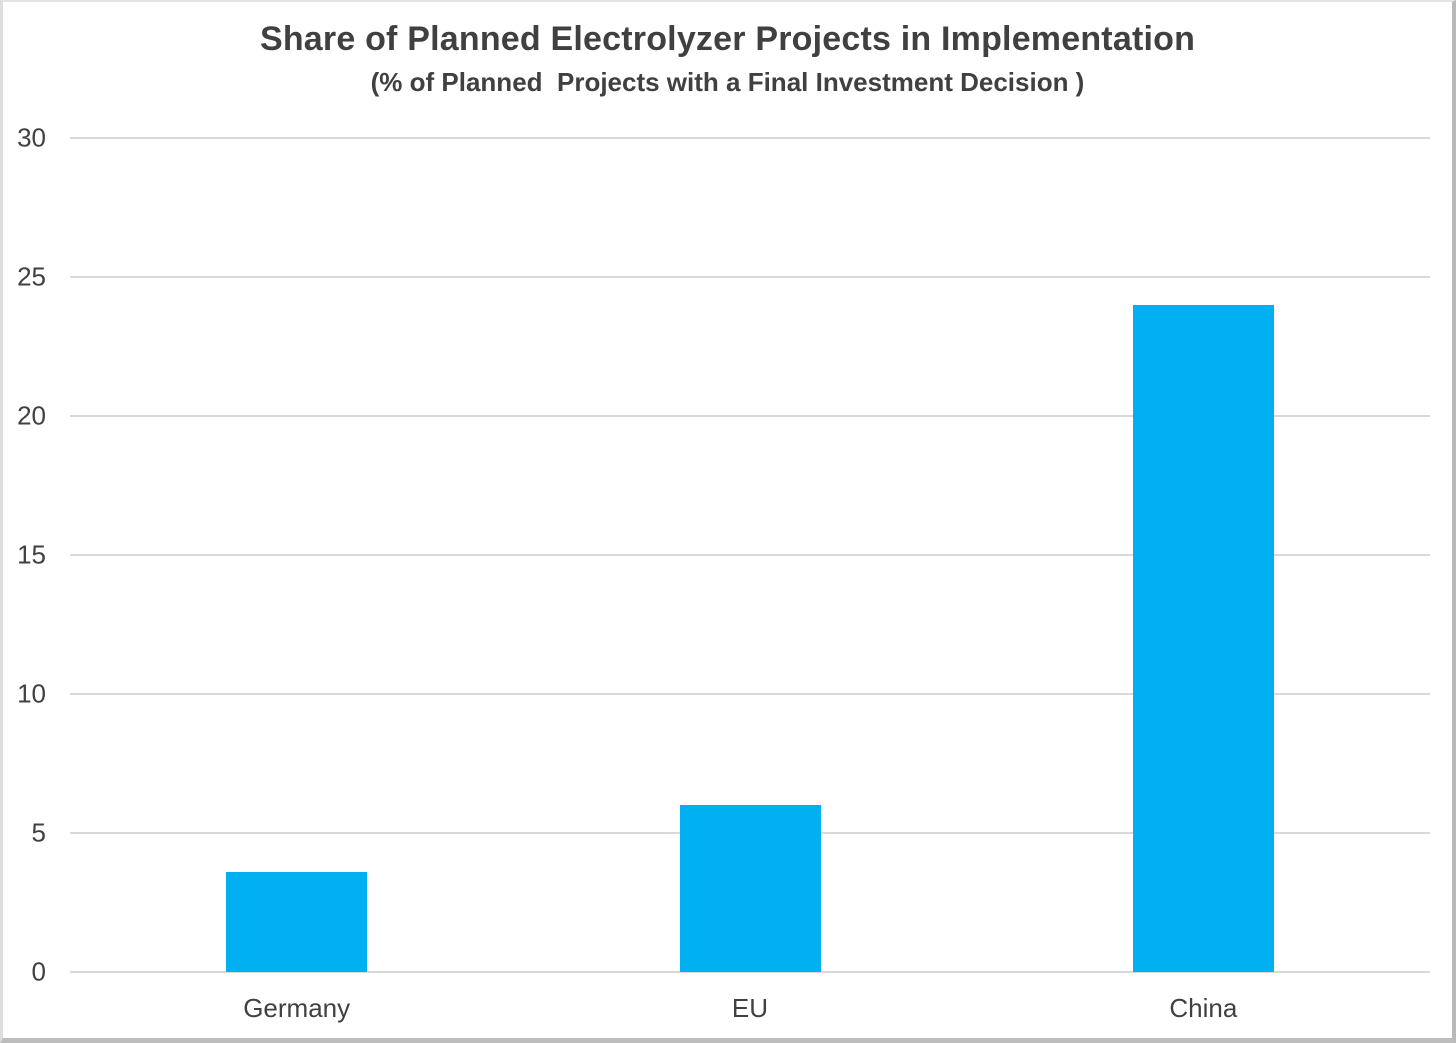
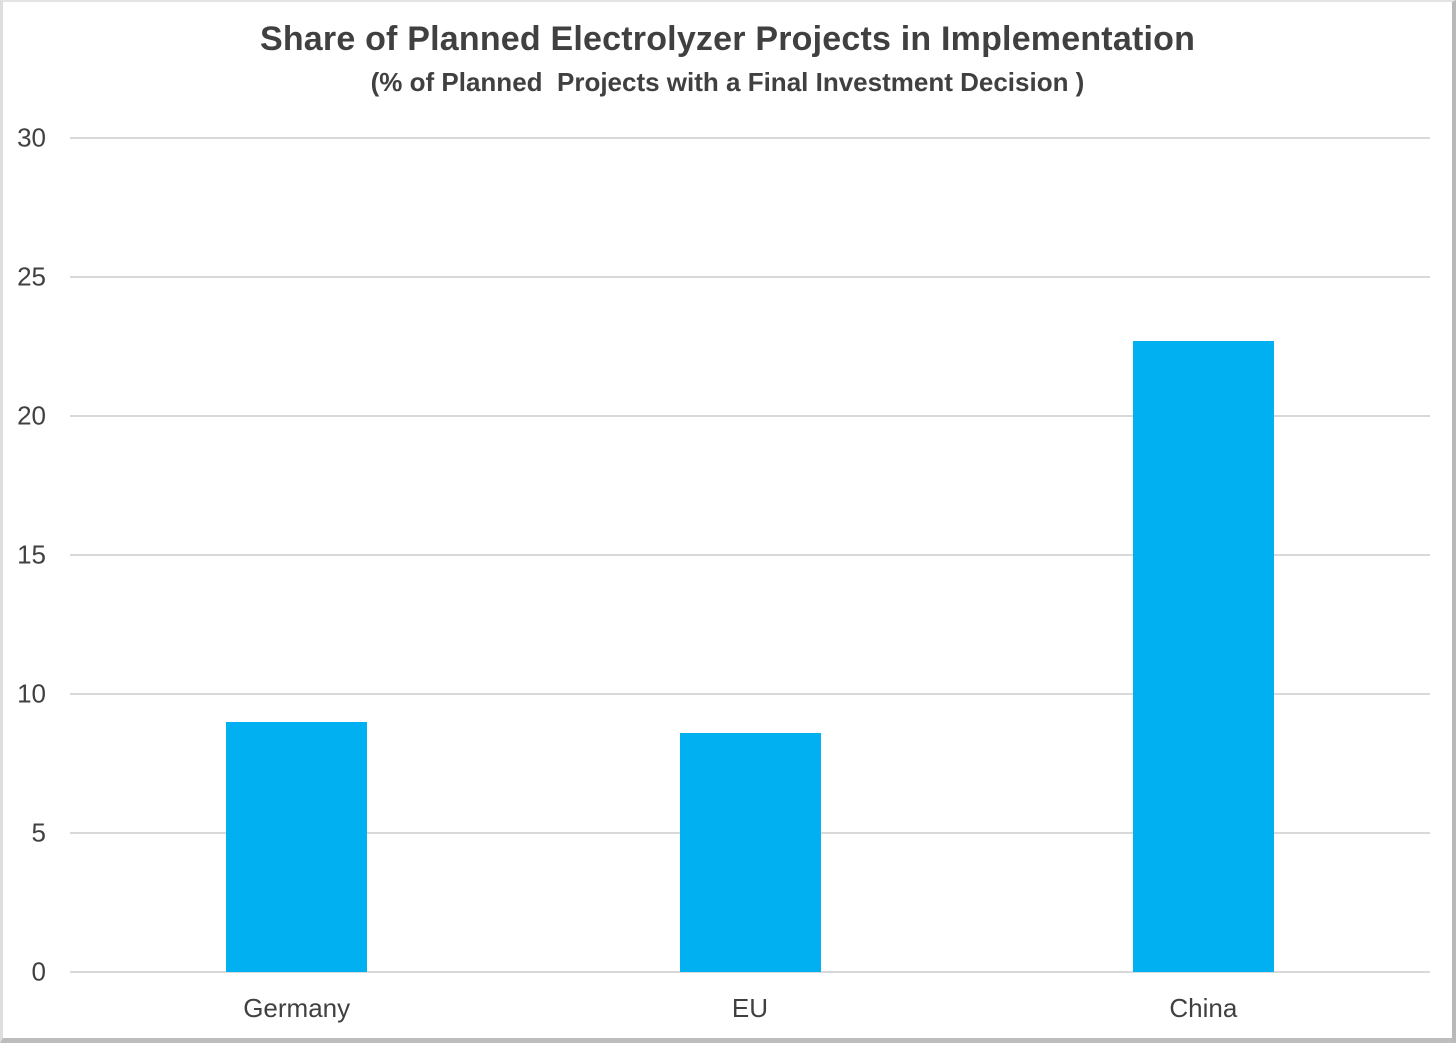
Germany: 3.6 -> 9.0
EU: 6.0 -> 8.6
China: 24.0 -> 22.7
